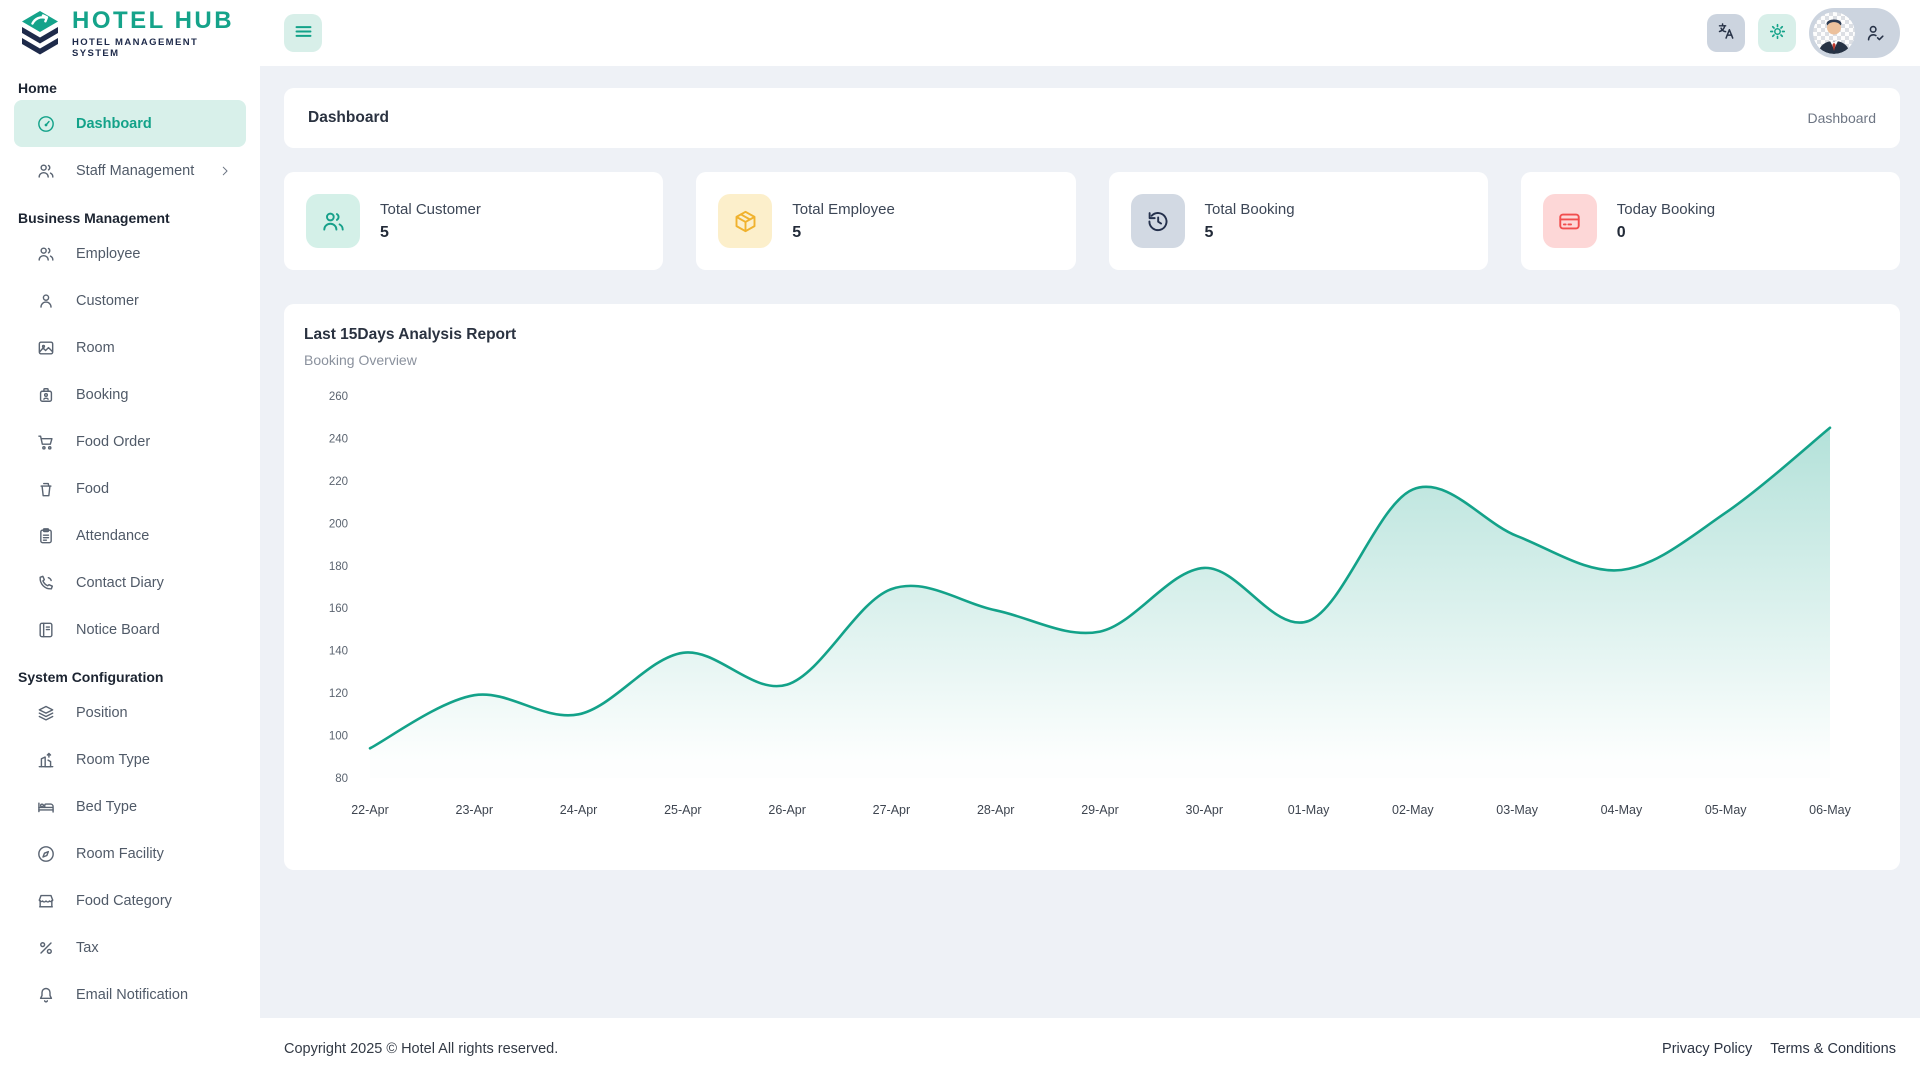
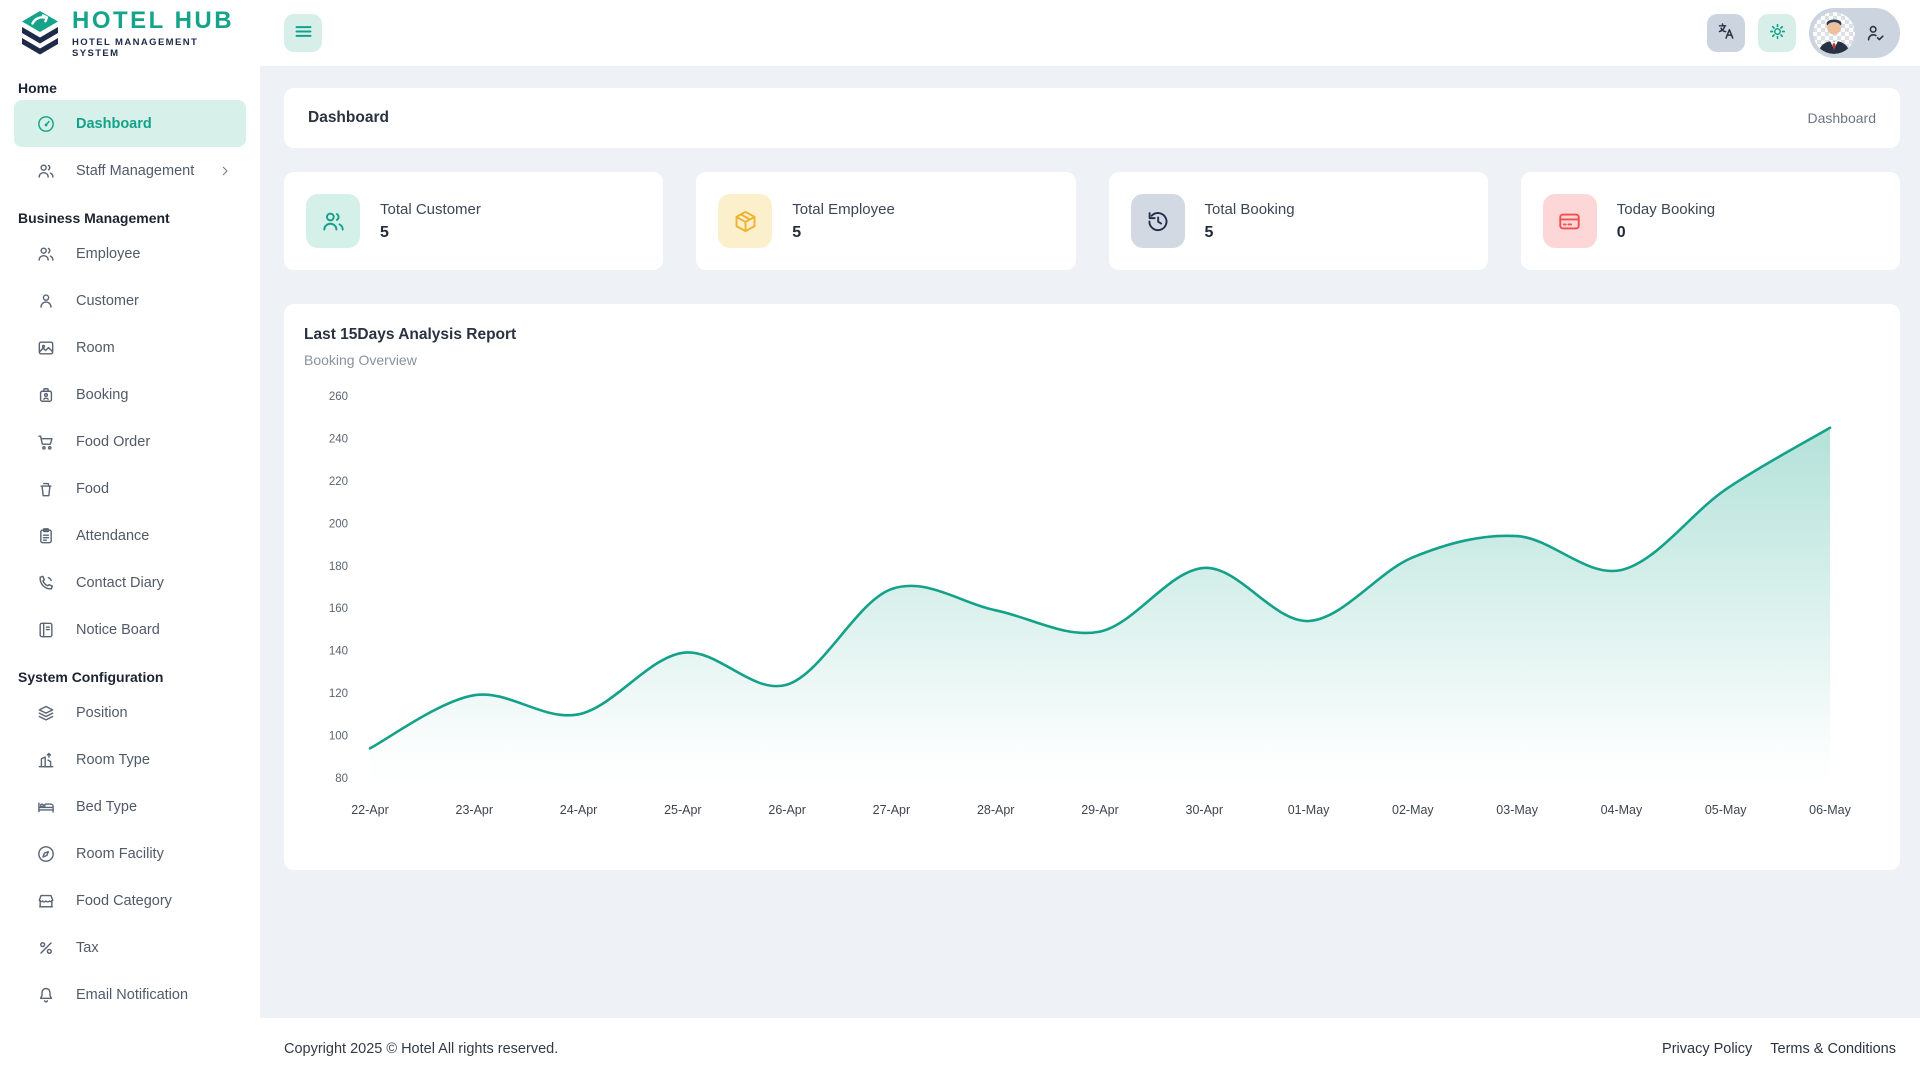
02-May: 216 -> 184
05-May: 205 -> 216
